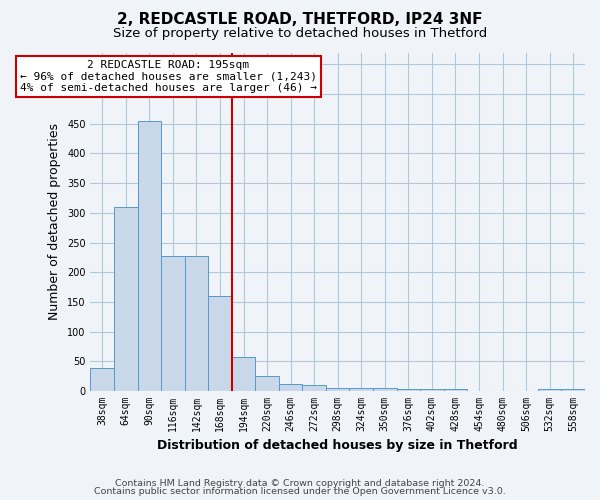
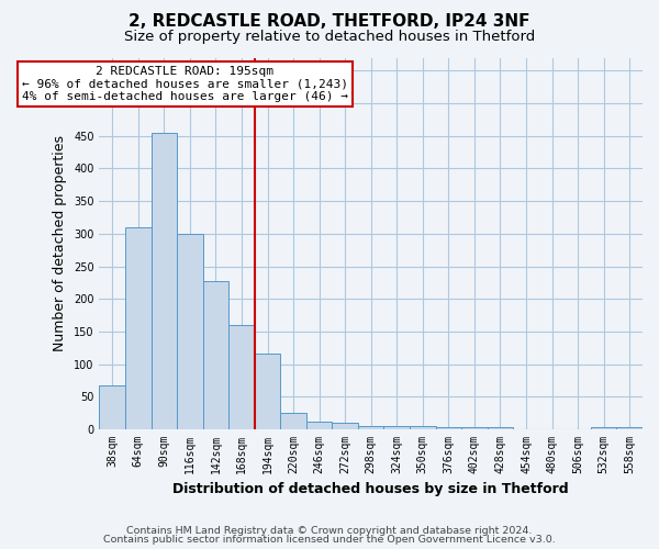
38sqm: 38 -> 68
116sqm: 228 -> 300
194sqm: 57 -> 116
